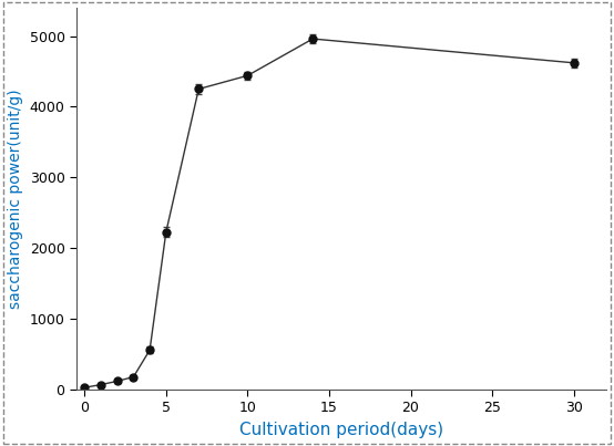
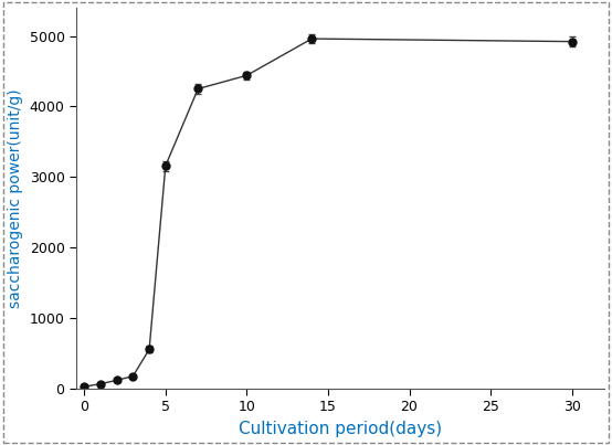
5: 2230 -> 3160
30: 4620 -> 4920
